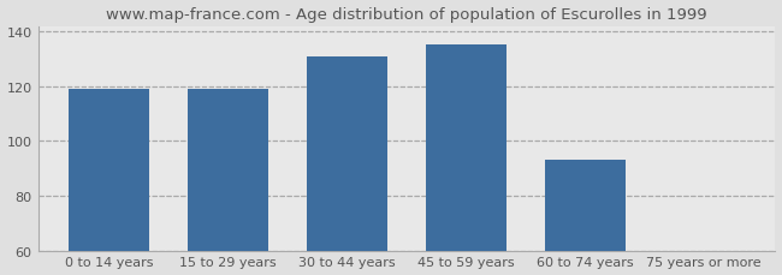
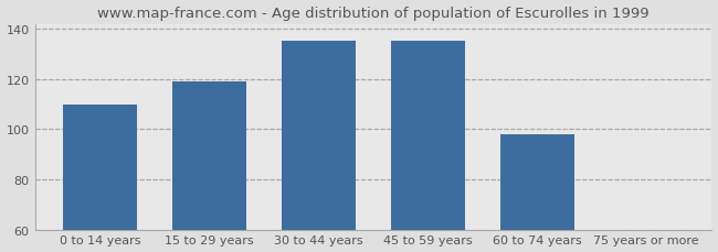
0 to 14 years: 119 -> 110
30 to 44 years: 131 -> 135
60 to 74 years: 93 -> 98
